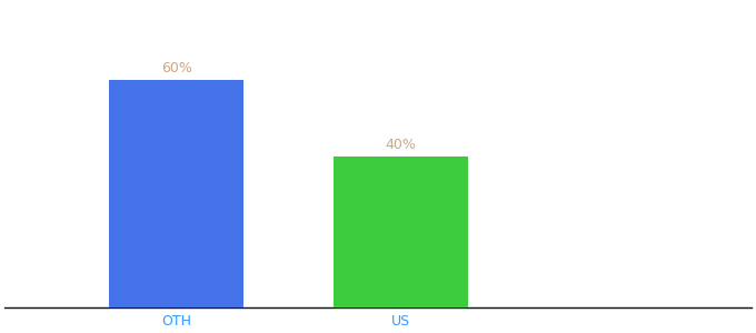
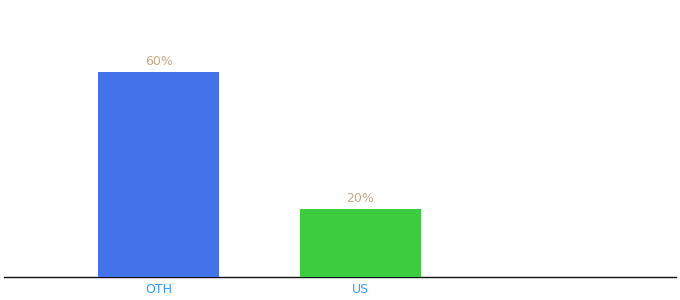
US: 40% -> 20%
